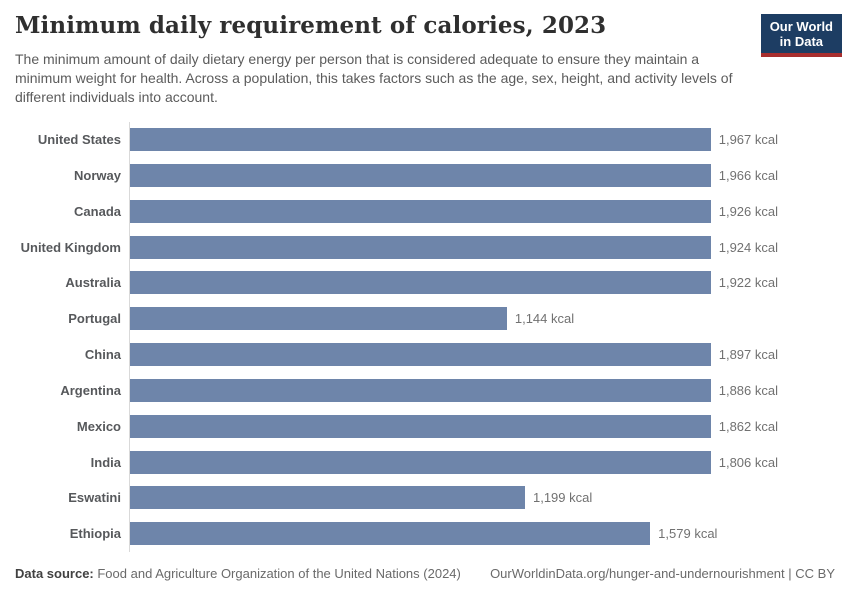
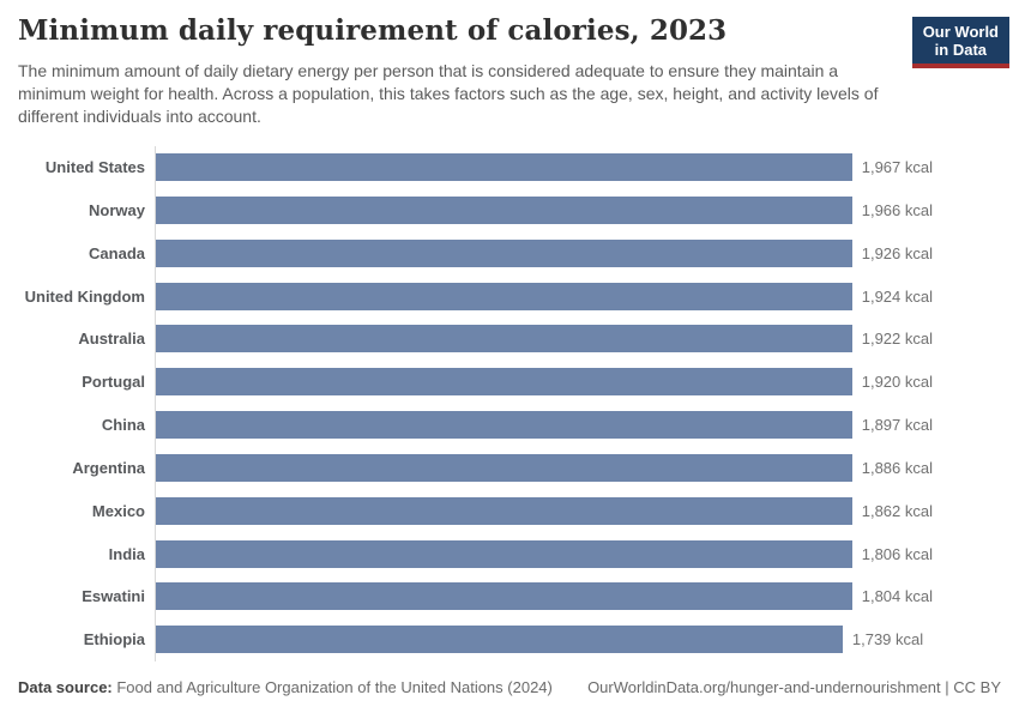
Portugal: 1,144 -> 1,920
Eswatini: 1,199 -> 1,804
Ethiopia: 1,579 -> 1,739
